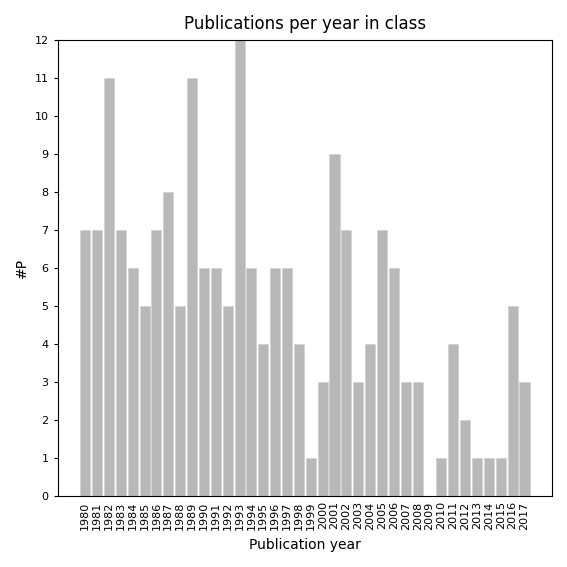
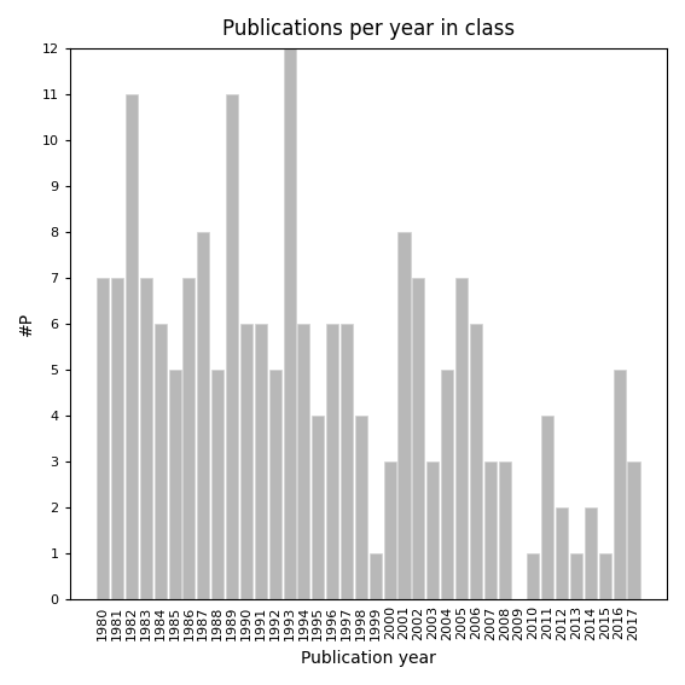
2001: 9 -> 8
2004: 4 -> 5
2014: 1 -> 2
